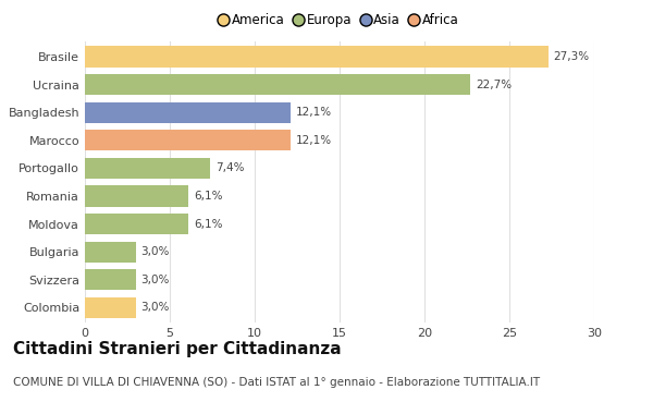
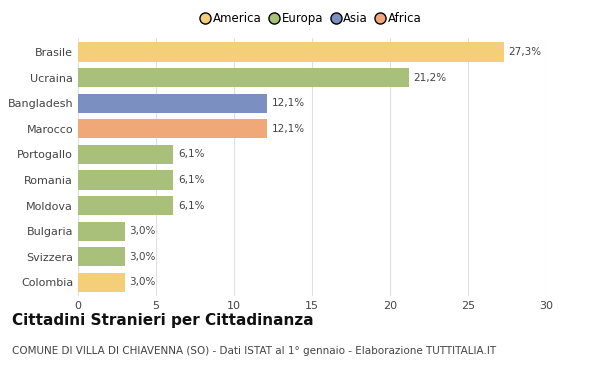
Ucraina: 22,7% -> 21,2%
Portogallo: 7,4% -> 6,1%
